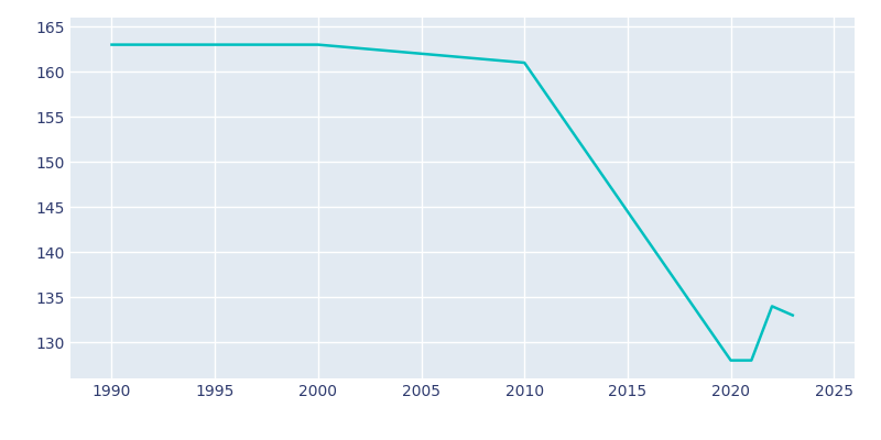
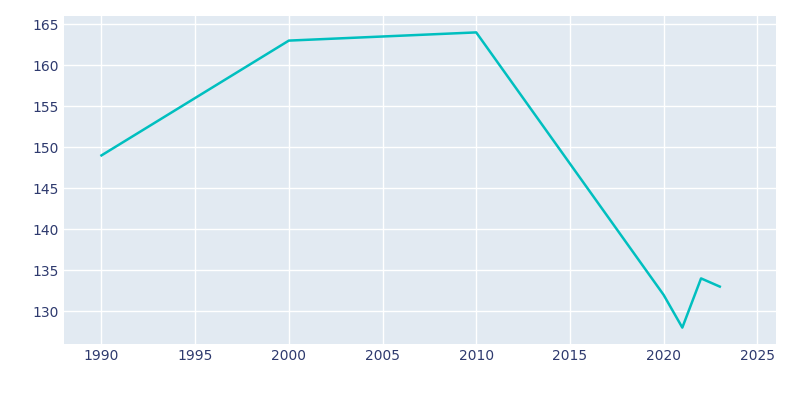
1990: 163 -> 149
2010: 161 -> 164
2020: 128 -> 132
